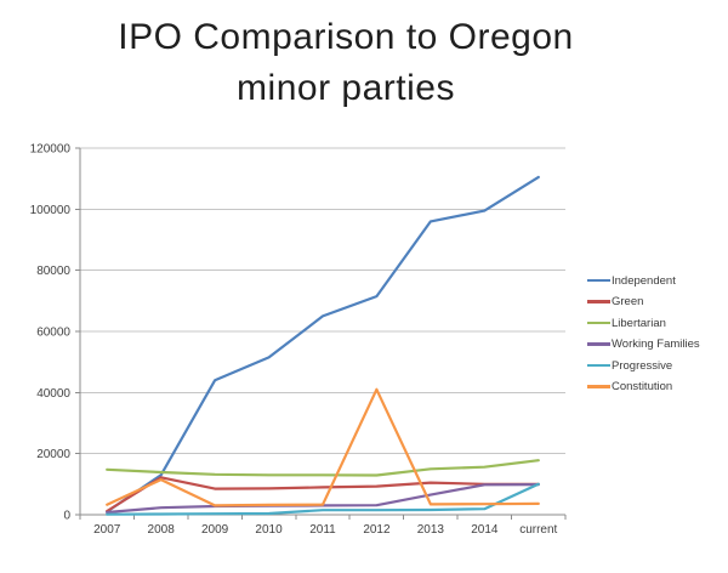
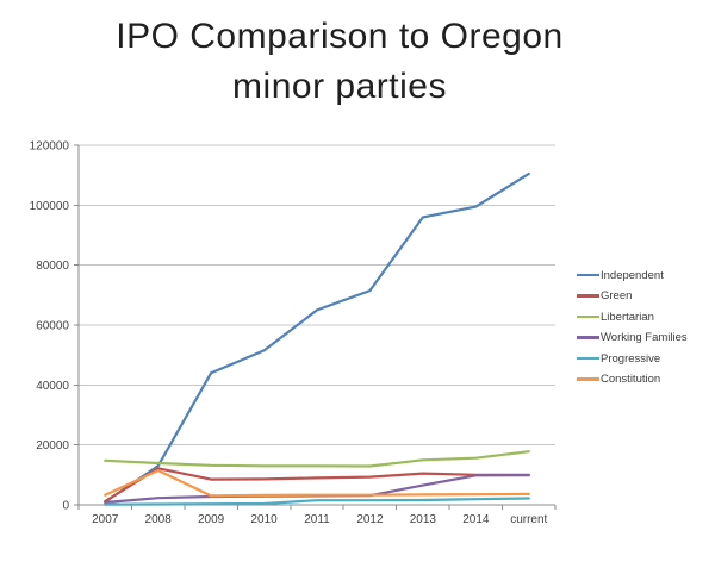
Constitution/2012: 41000 -> 3000
Progressive/current: 10000 -> 2000
